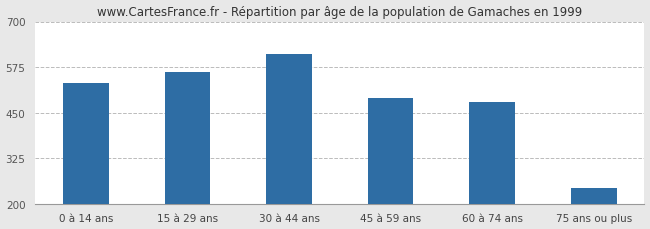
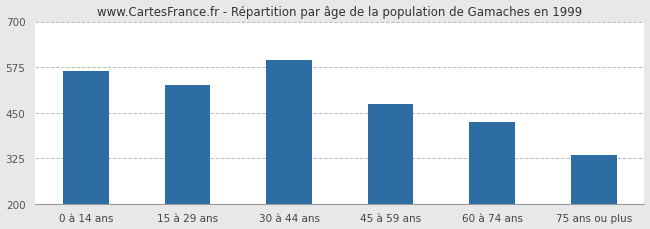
0 à 14 ans: 530 -> 565
15 à 29 ans: 562 -> 525
30 à 44 ans: 612 -> 595
45 à 59 ans: 490 -> 475
60 à 74 ans: 480 -> 425
75 ans ou plus: 243 -> 335
